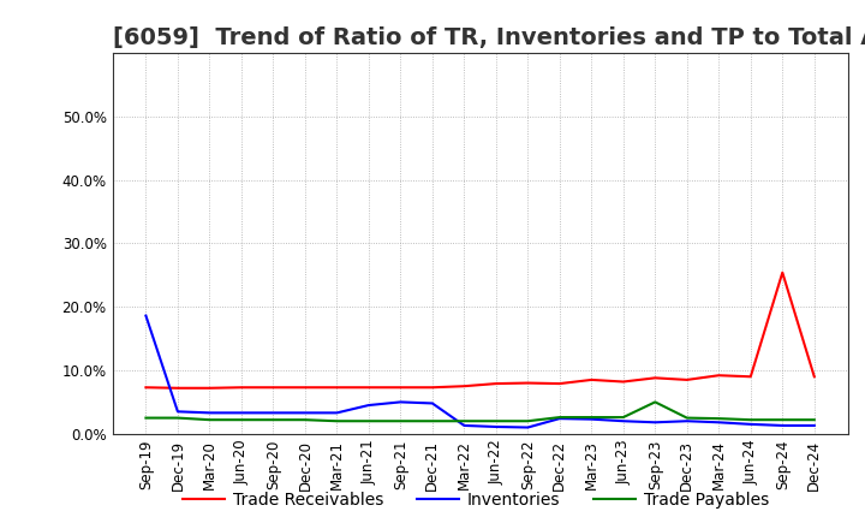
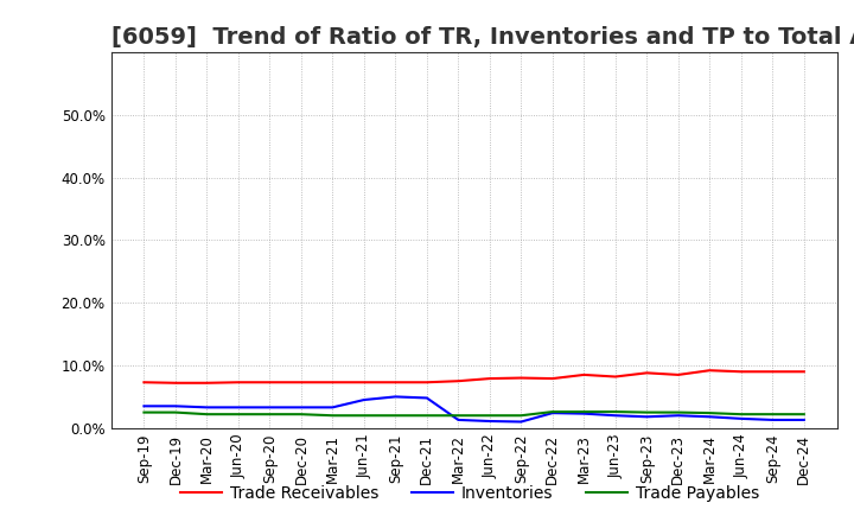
Inventories/Sep-19: 18.6% -> 3.5%
Trade Payables/Sep-23: 5.0% -> 2.5%
Trade Receivables/Sep-24: 25.4% -> 9.0%
